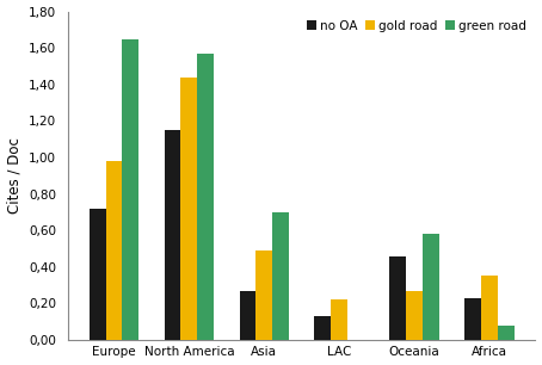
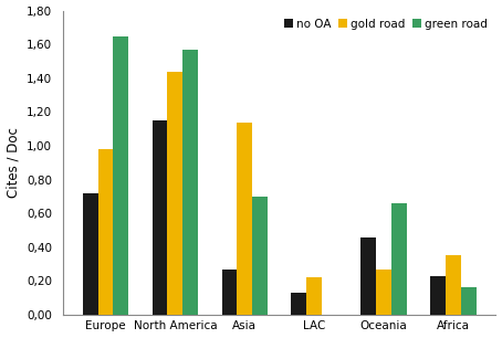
gold road/Asia: 0,49 -> 1,14
green road/Oceania: 0,58 -> 0,66
green road/Africa: 0,08 -> 0,16
